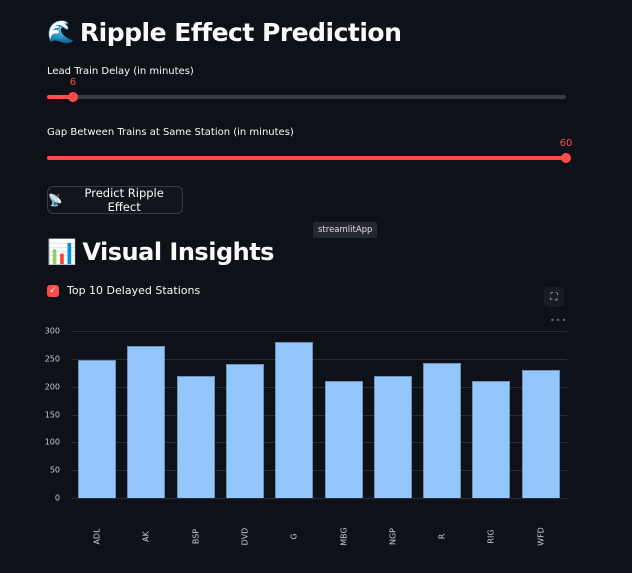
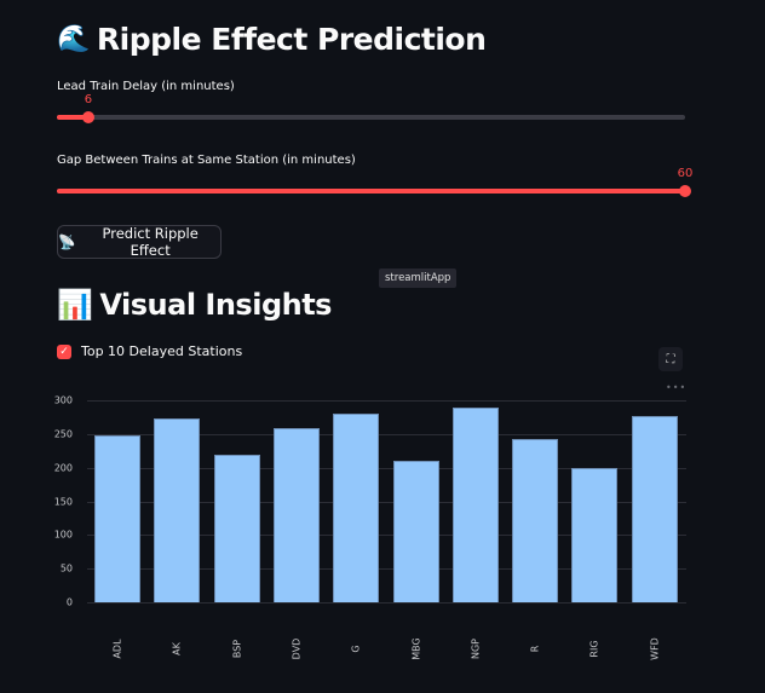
DVD: 240 -> 260
NGP: 220 -> 290
RIG: 210 -> 200
WFD: 230 -> 280
